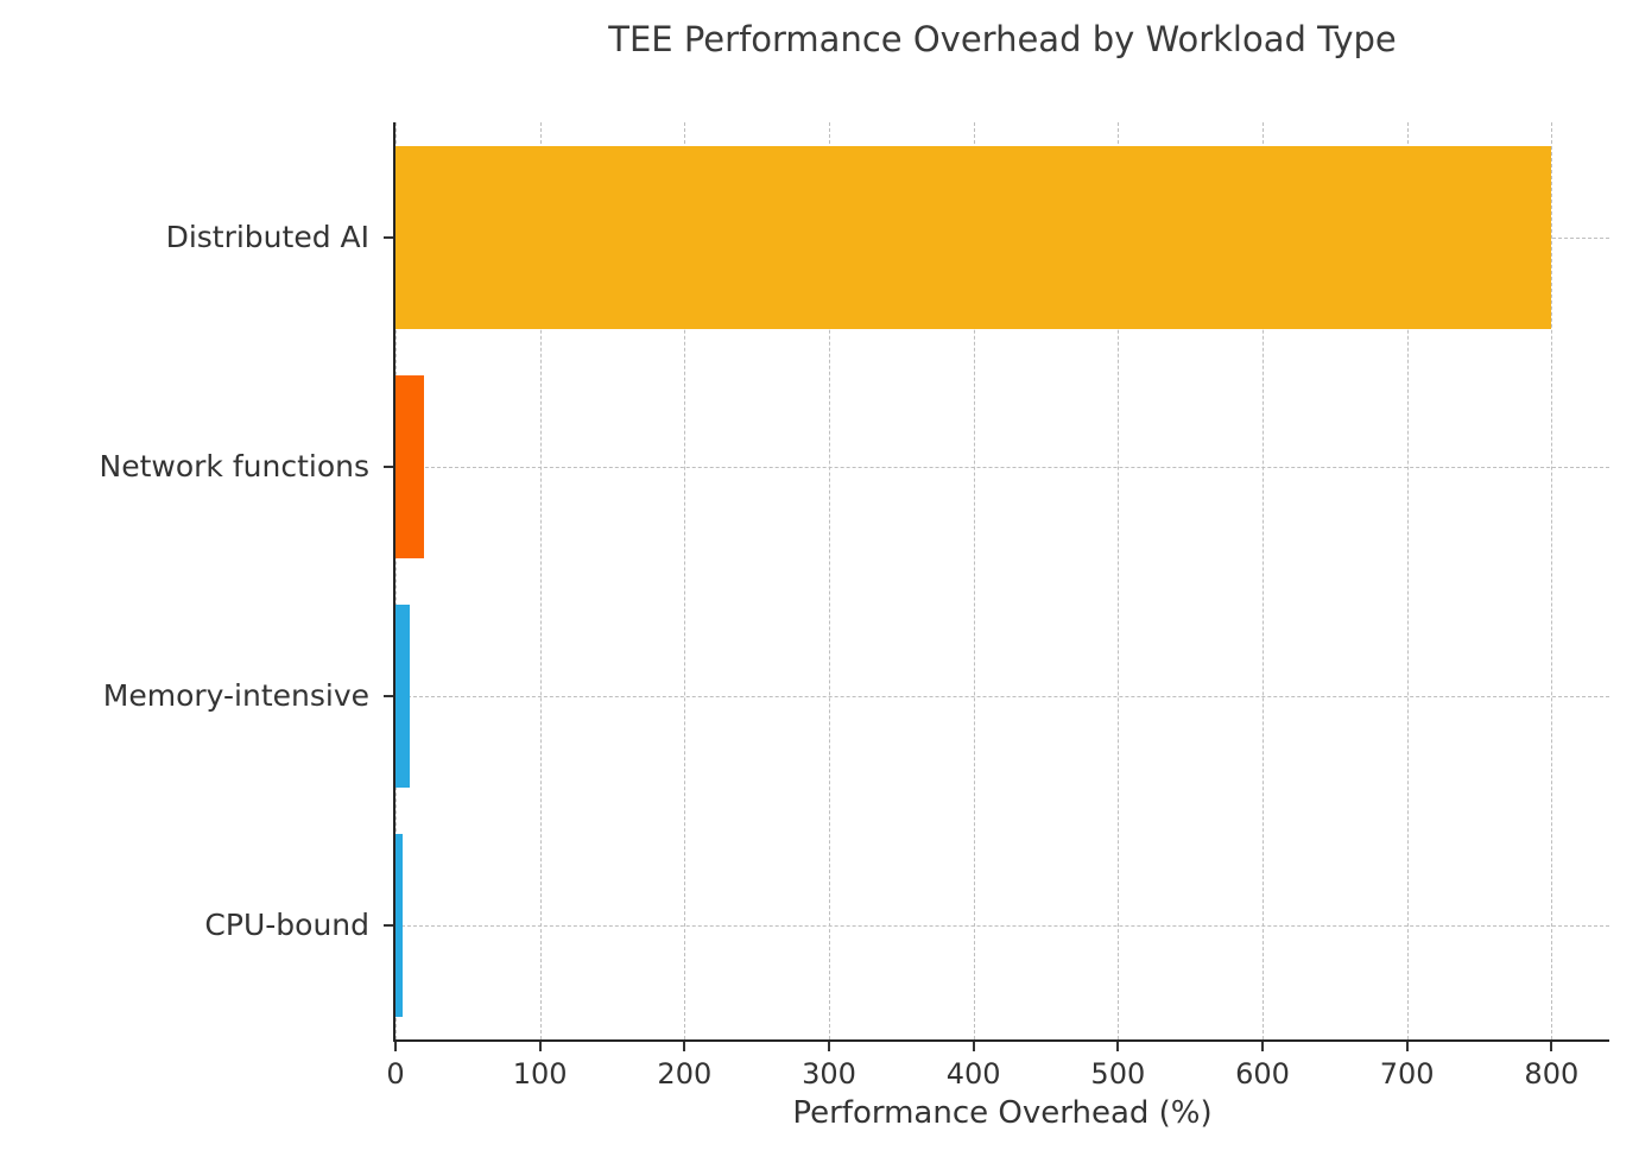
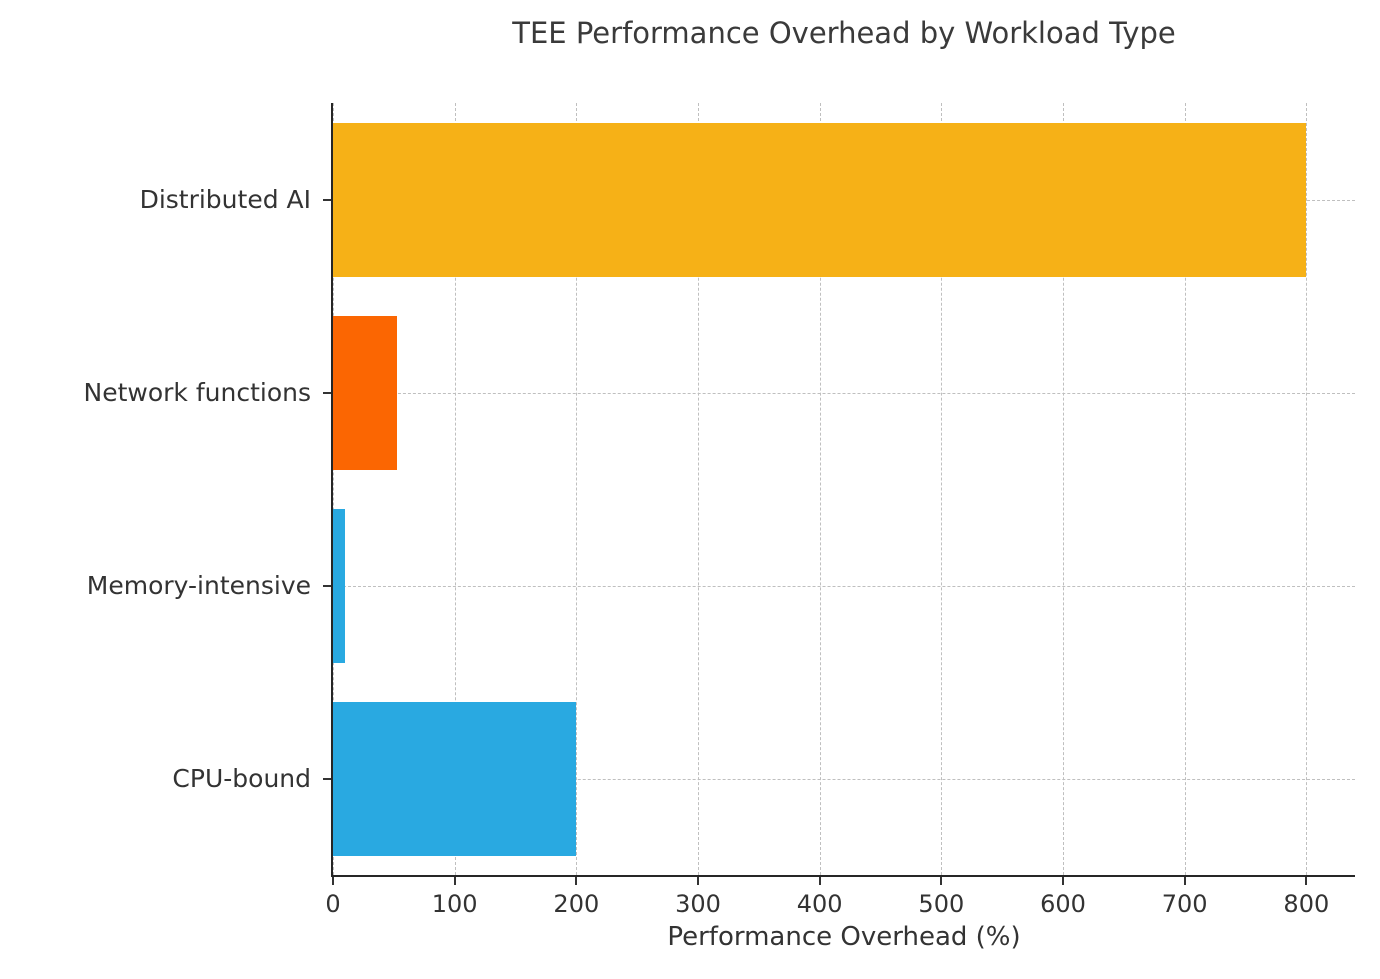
Network functions: 20 -> 53
CPU-bound: 5 -> 200
